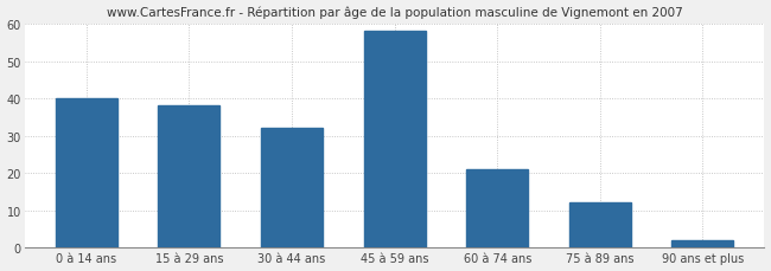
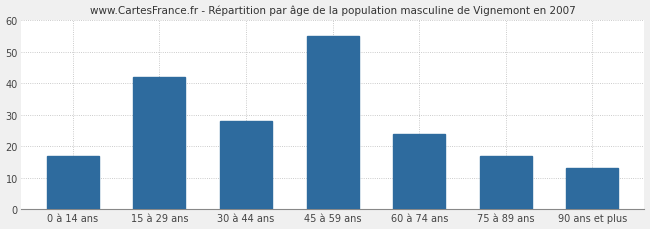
0 à 14 ans: 40 -> 17
15 à 29 ans: 38 -> 42
30 à 44 ans: 32 -> 28
45 à 59 ans: 58 -> 55
60 à 74 ans: 21 -> 24
75 à 89 ans: 12 -> 17
90 ans et plus: 2 -> 13
